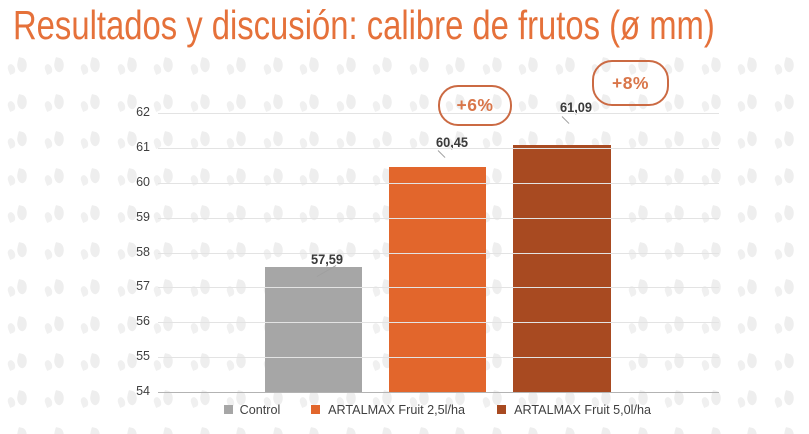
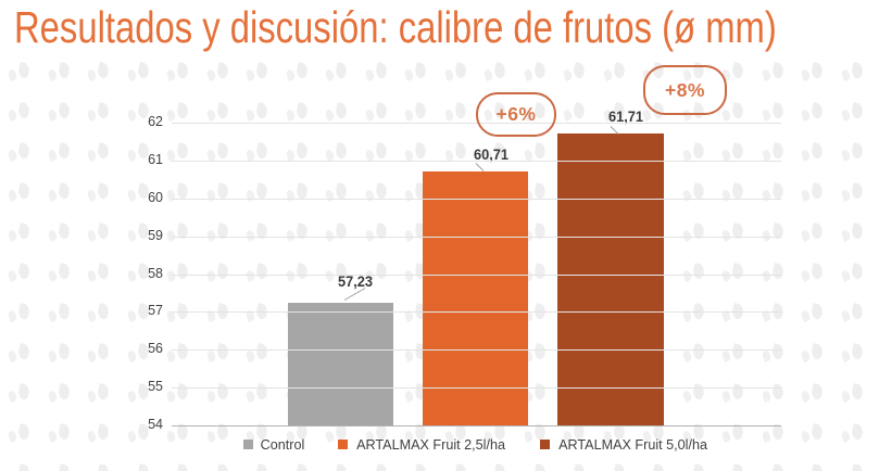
Control: 57,59 -> 57,23
ARTALMAX Fruit 2,5l/ha: 60,45 -> 60,71
ARTALMAX Fruit 5,0l/ha: 61,09 -> 61,71
